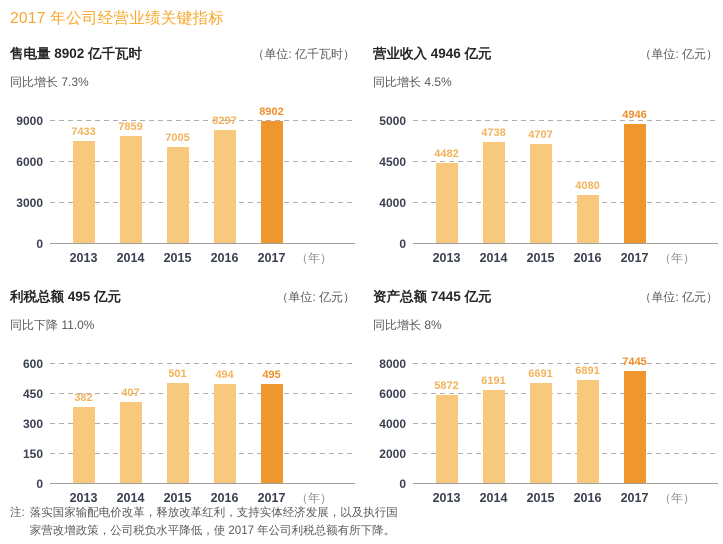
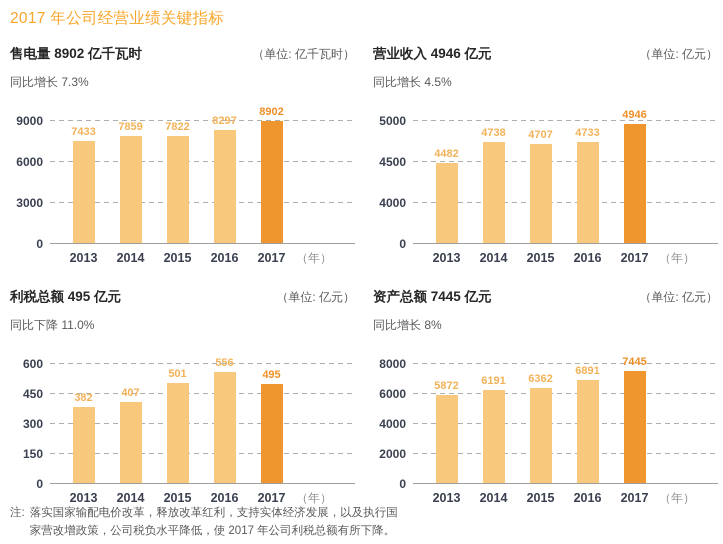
售电量 8902 亿千瓦时/2015: 7005 -> 7822
营业收入 4946 亿元/2016: 4080 -> 4733
利税总额 495 亿元/2016: 494 -> 556
资产总额 7445 亿元/2015: 6691 -> 6362
